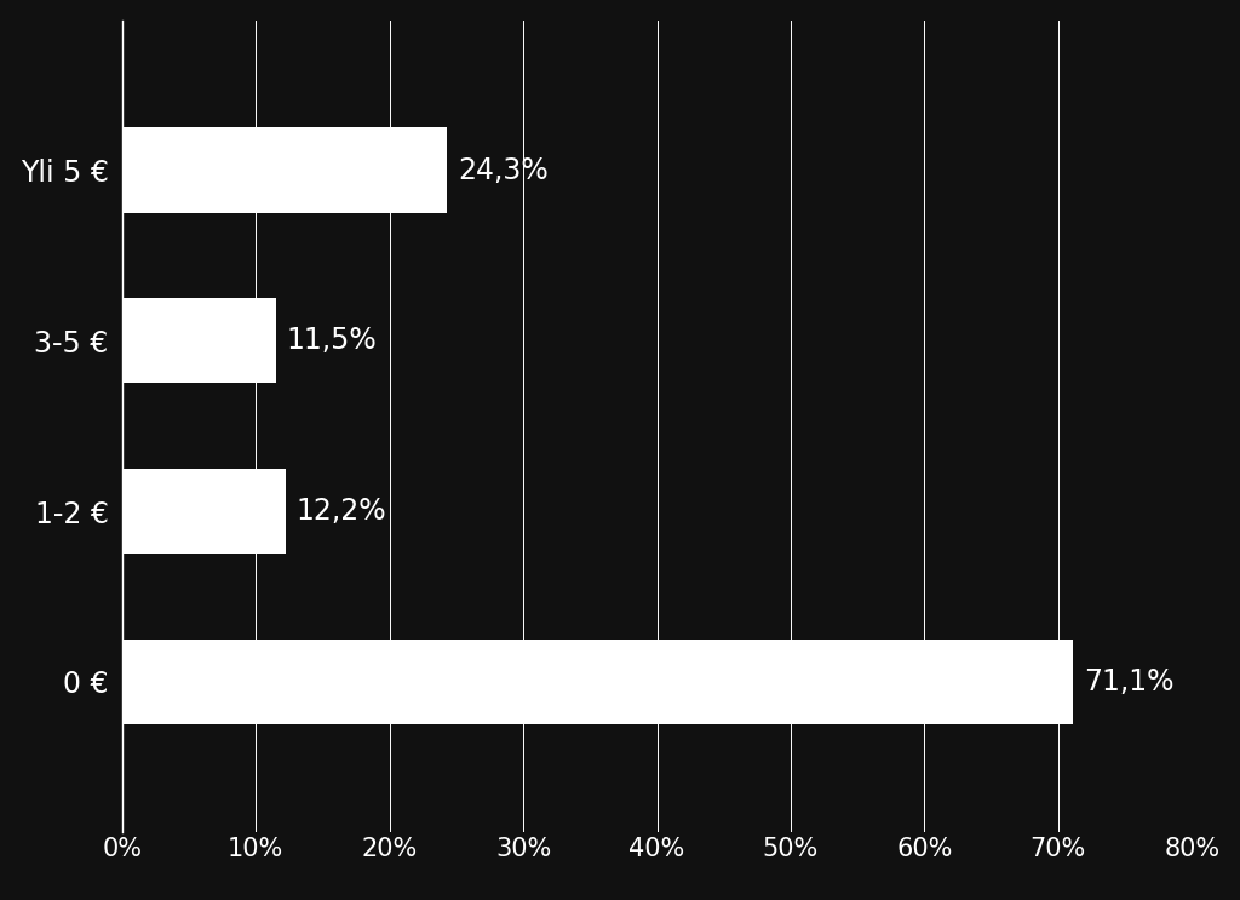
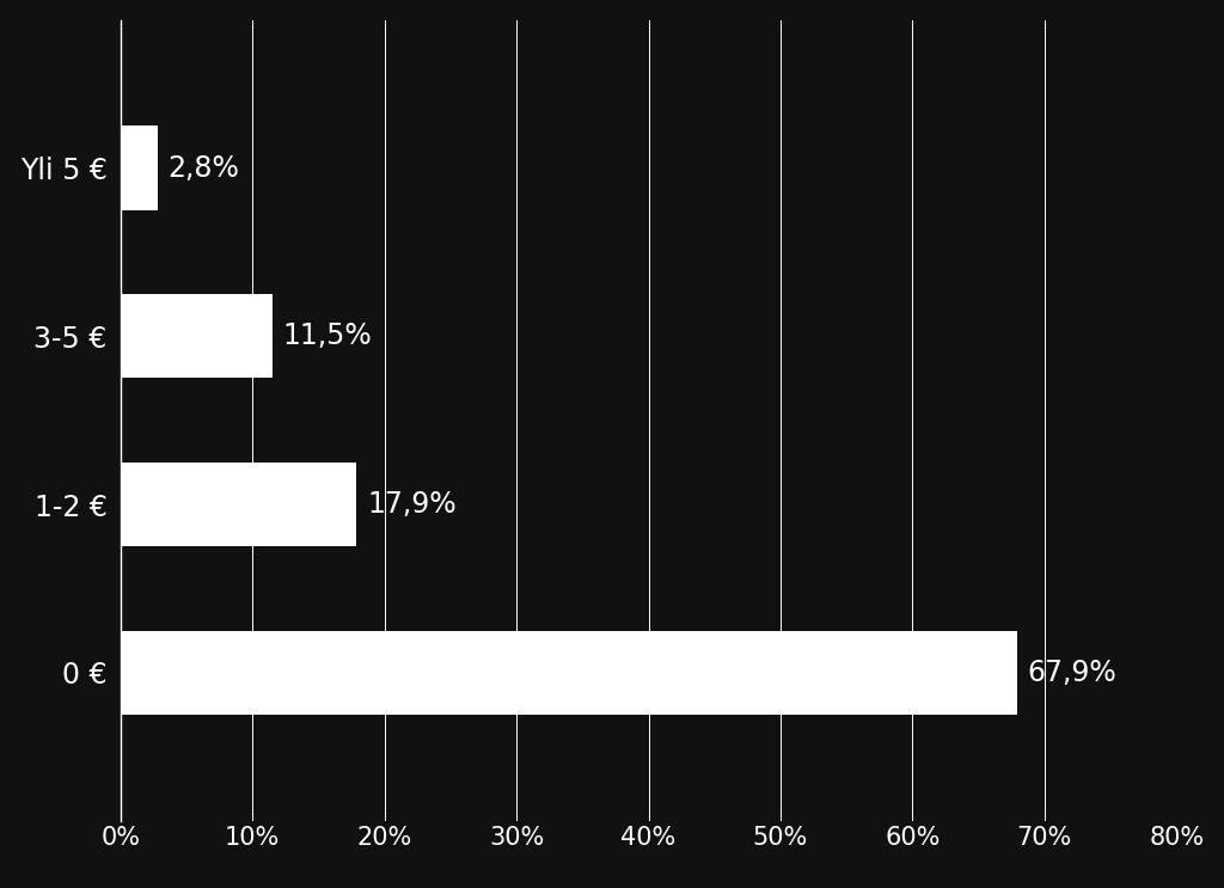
Yli 5 €: 24,3% -> 2,8%
1-2 €: 12,2% -> 17,9%
0 €: 71,1% -> 67,9%
